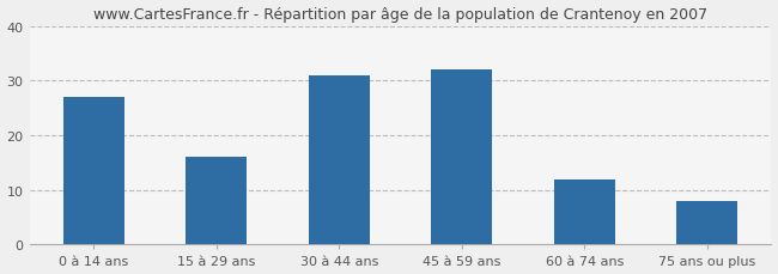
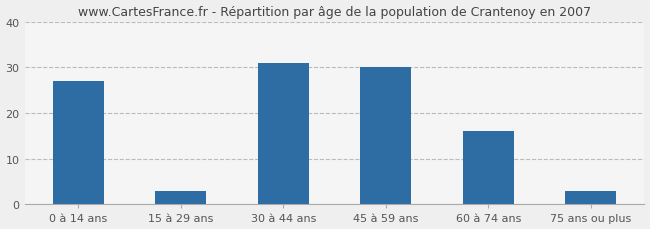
15 à 29 ans: 16 -> 3
45 à 59 ans: 32 -> 30
60 à 74 ans: 12 -> 16
75 ans ou plus: 8 -> 3
